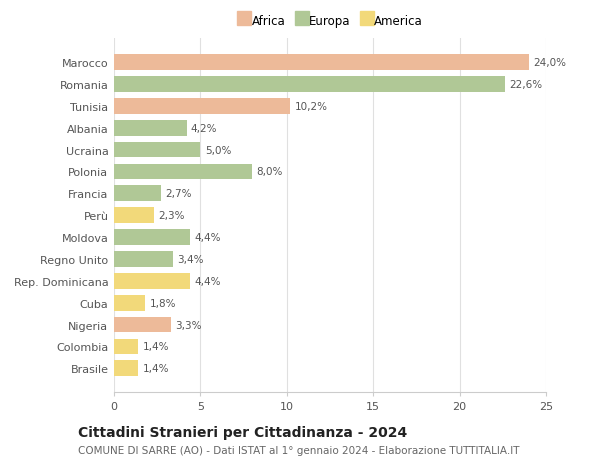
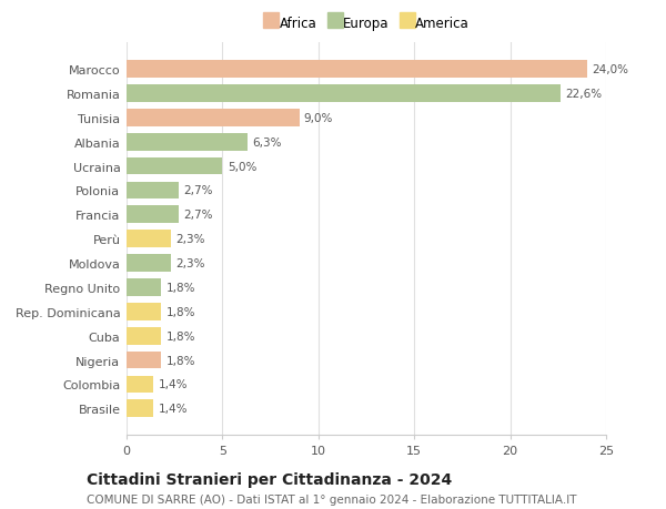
Tunisia: 10,2% -> 9,0%
Albania: 4,2% -> 6,3%
Polonia: 8,0% -> 2,7%
Moldova: 4,4% -> 2,3%
Regno Unito: 3,4% -> 1,8%
Rep. Dominicana: 4,4% -> 1,8%
Nigeria: 3,3% -> 1,8%
